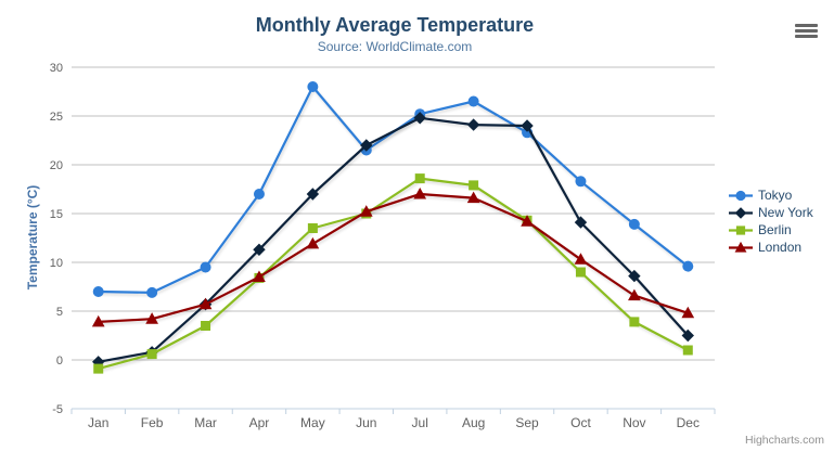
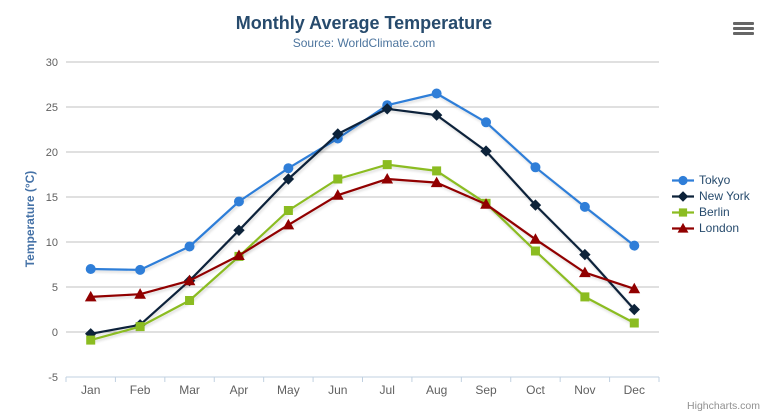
Tokyo/Apr: 17 -> 14
Tokyo/May: 28 -> 18
Berlin/Jun: 15 -> 17
New York/Sep: 24 -> 20
